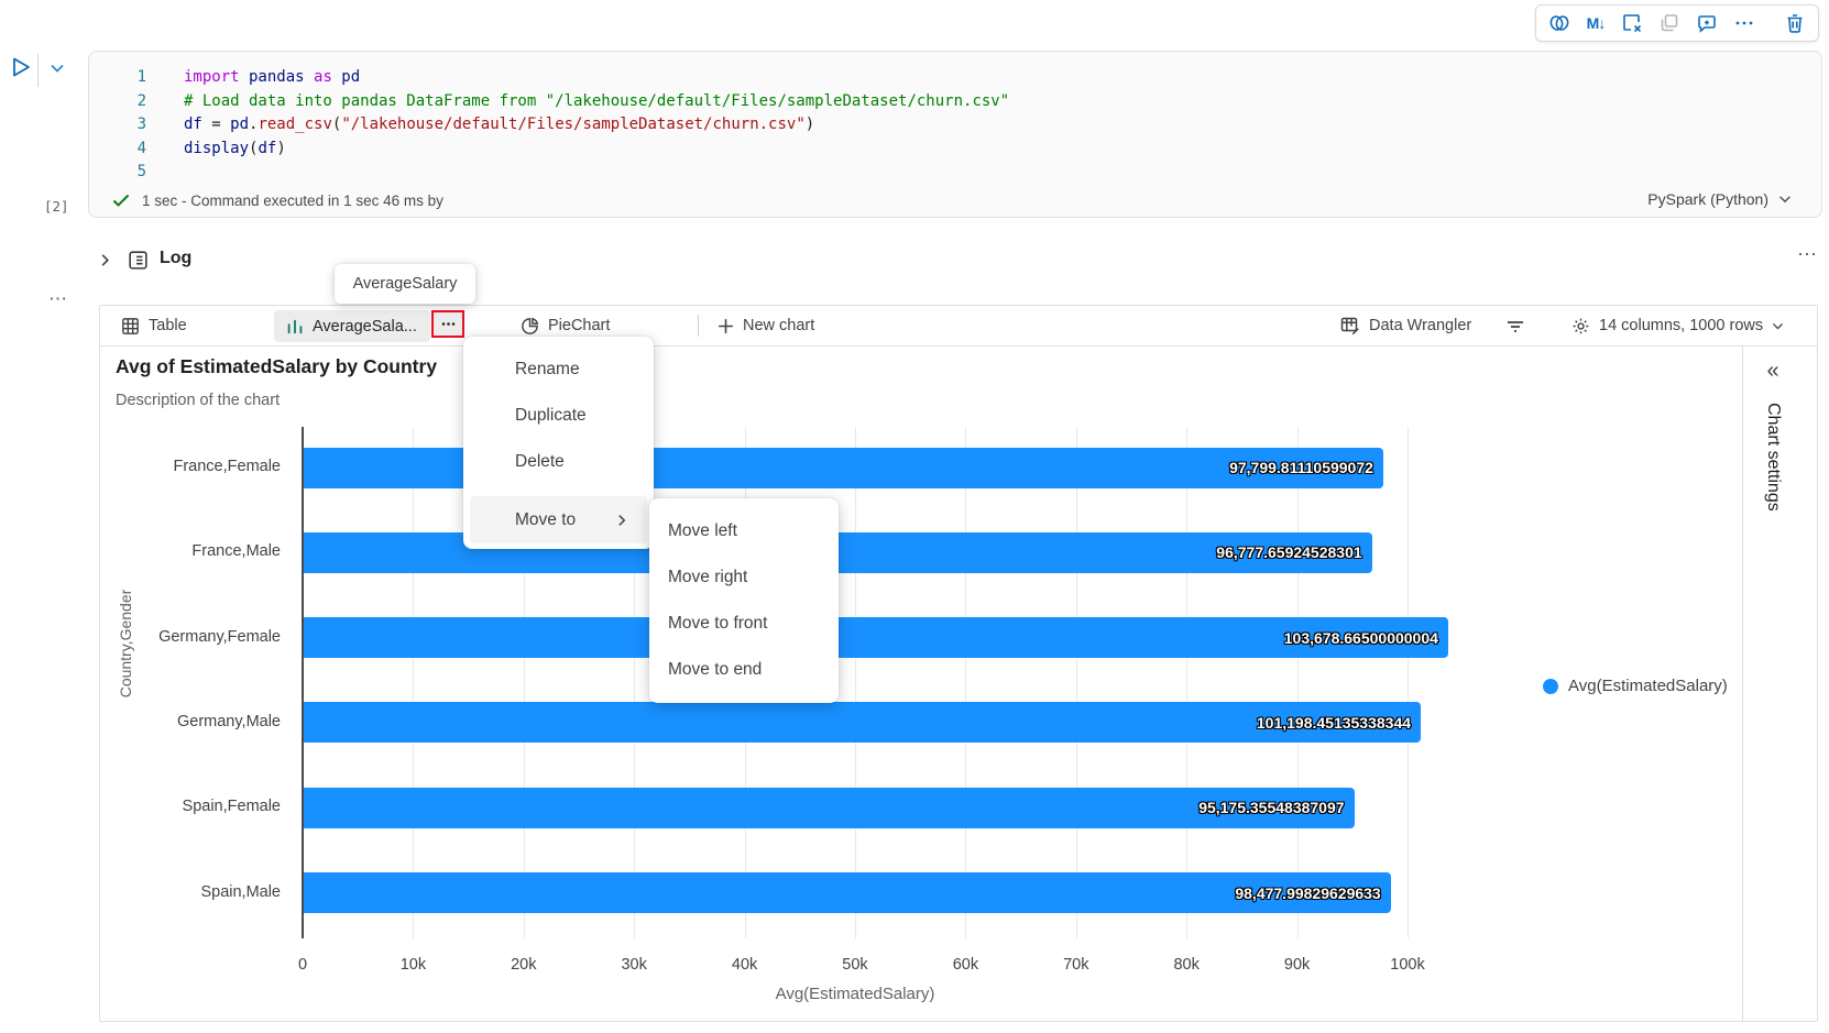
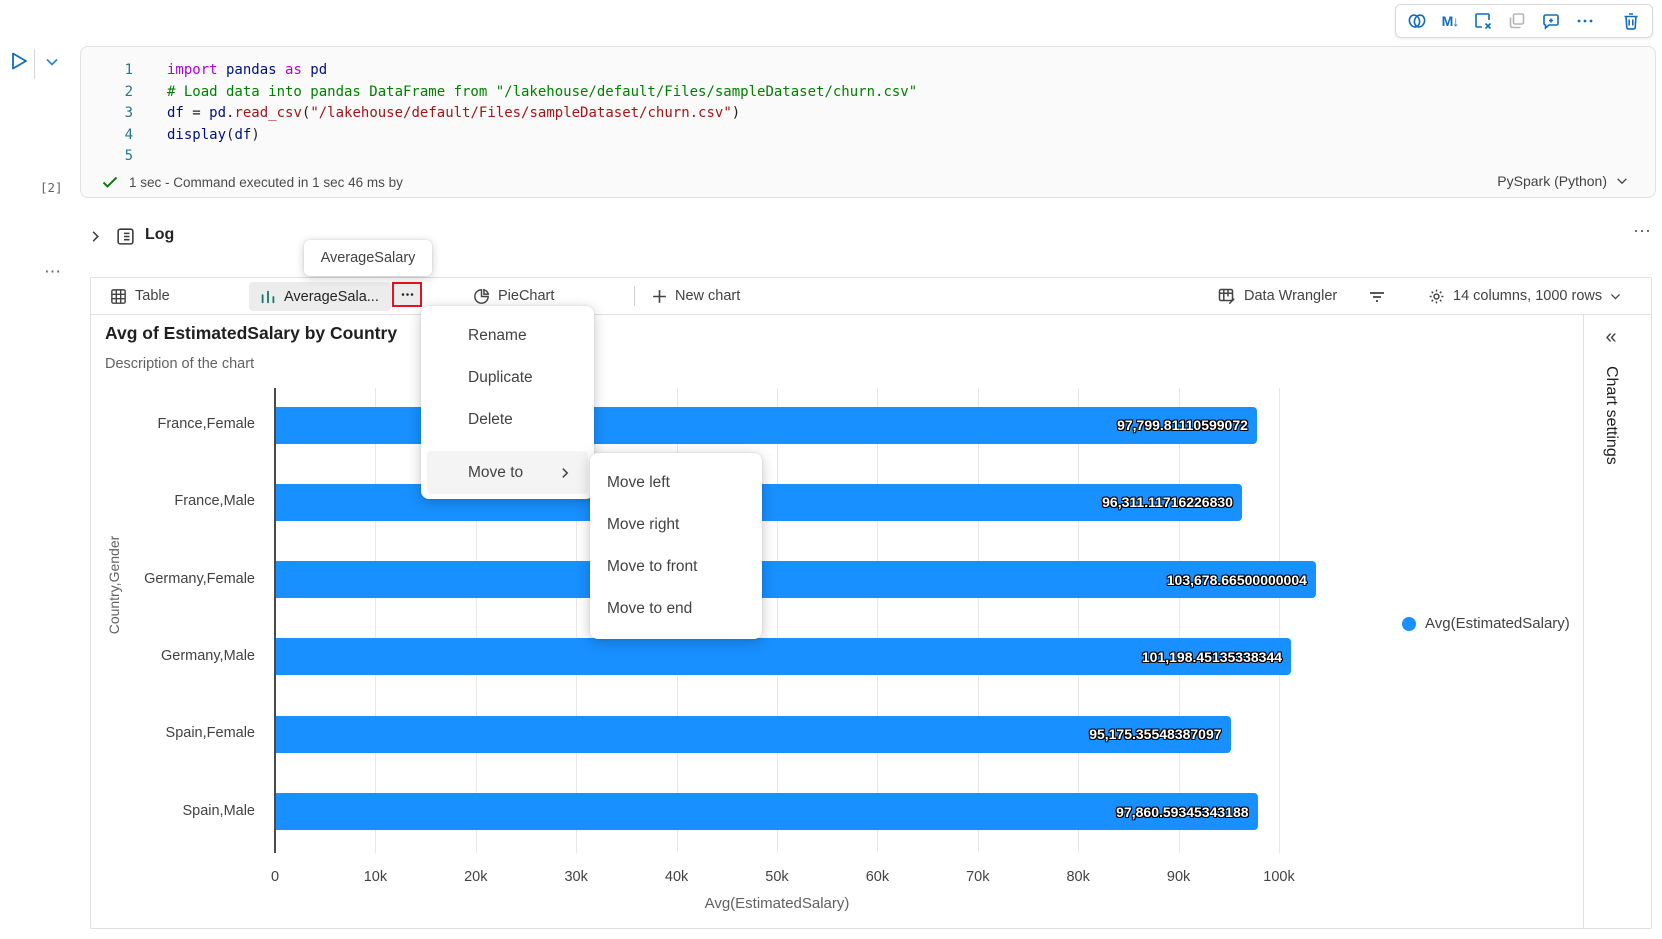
France,Male: 96,777.65924528301 -> 96,311.11716226830
Spain,Male: 98,477.99829629633 -> 97,860.59345343188
